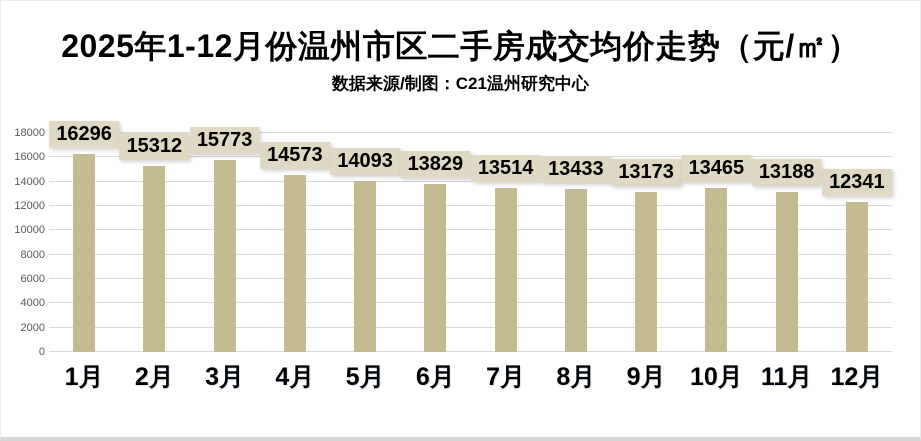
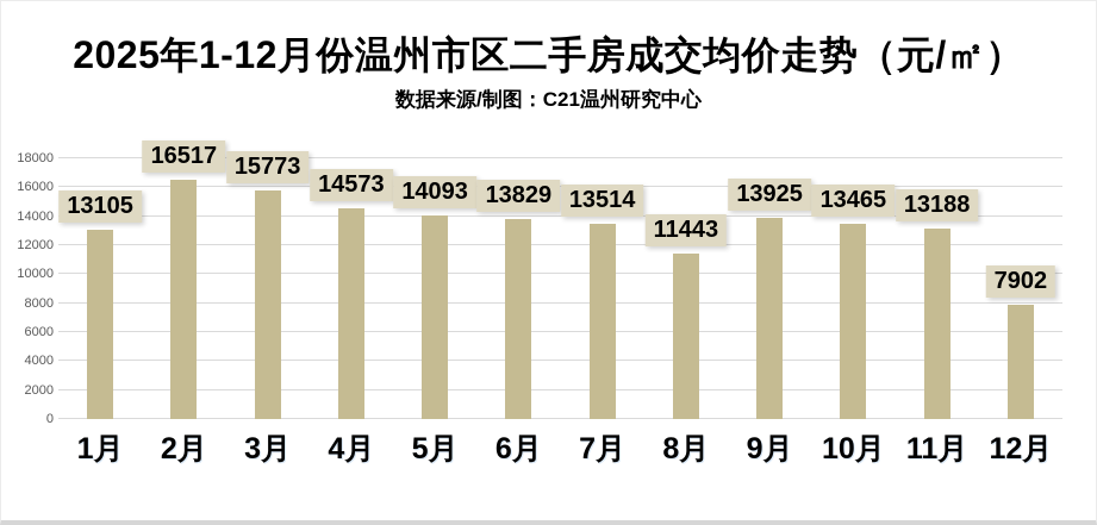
1月: 16296 -> 13105
2月: 15312 -> 16517
8月: 13433 -> 11443
9月: 13173 -> 13925
12月: 12341 -> 7902
